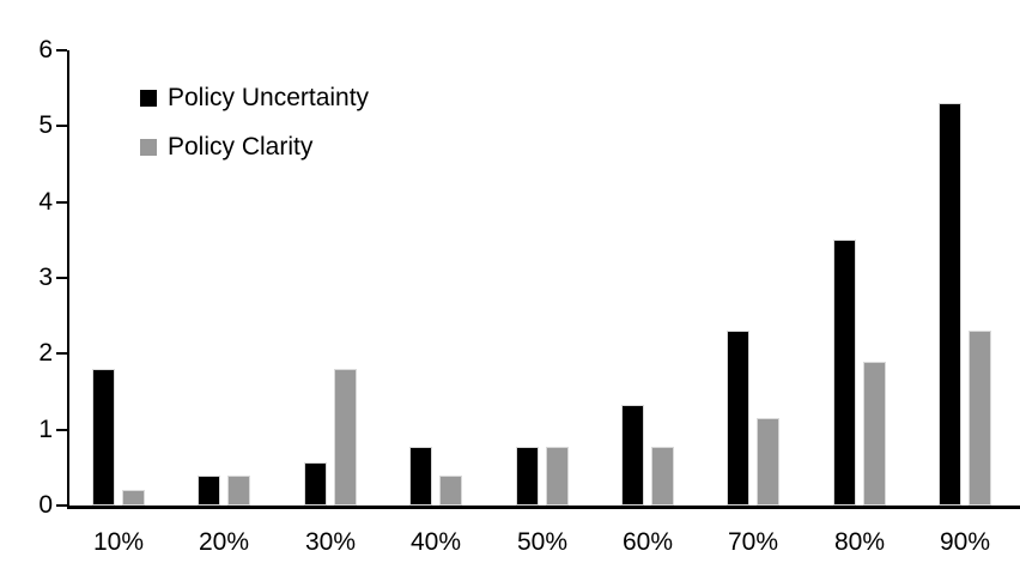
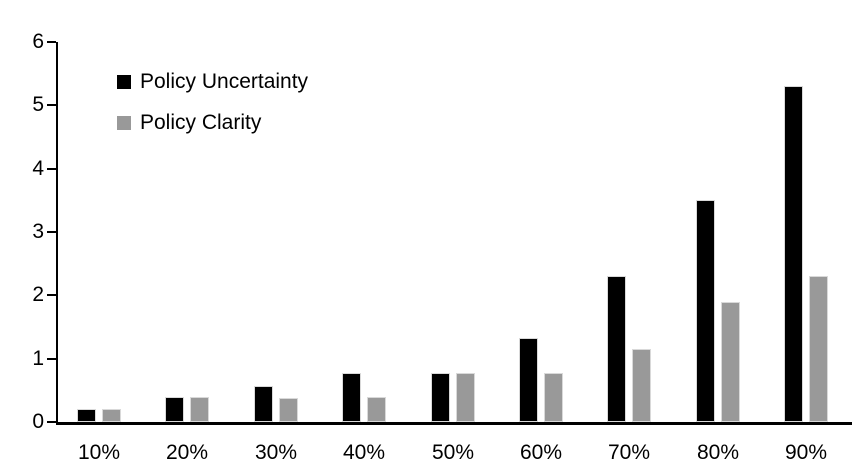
Policy Uncertainty/10%: 1.8 -> 0.2
Policy Clarity/30%: 1.8 -> 0.4
